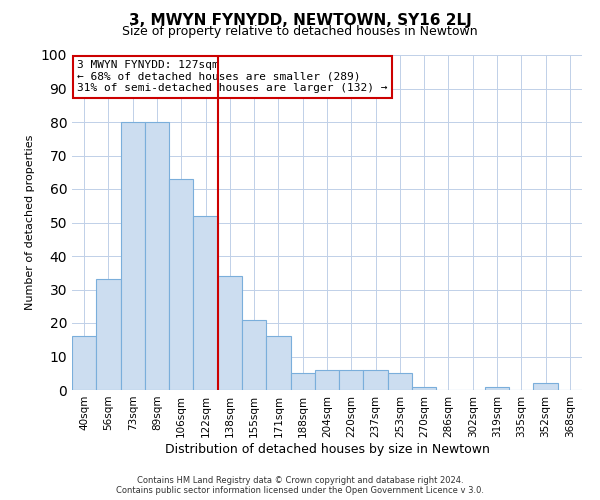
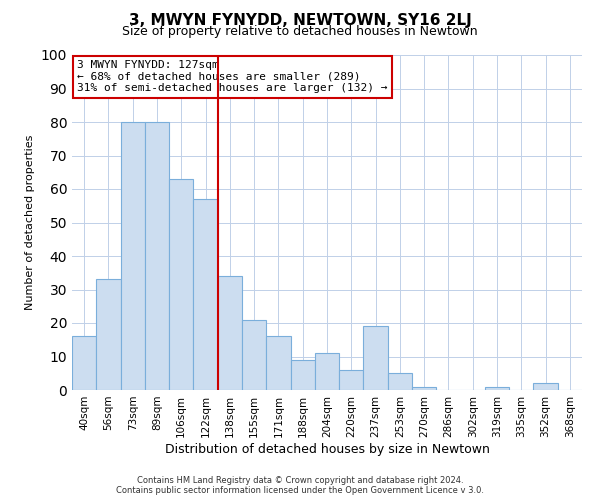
122sqm: 52 -> 57
188sqm: 5 -> 9
204sqm: 6 -> 11
237sqm: 6 -> 19
